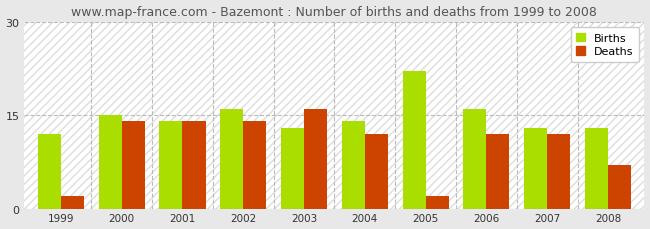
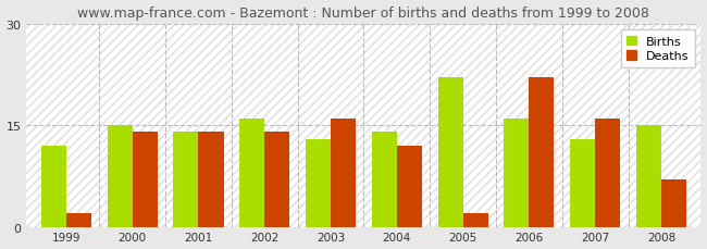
Deaths/2006: 12 -> 22
Deaths/2007: 12 -> 16
Births/2008: 13 -> 15
